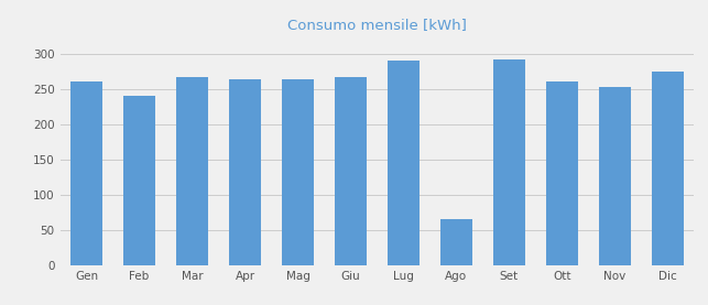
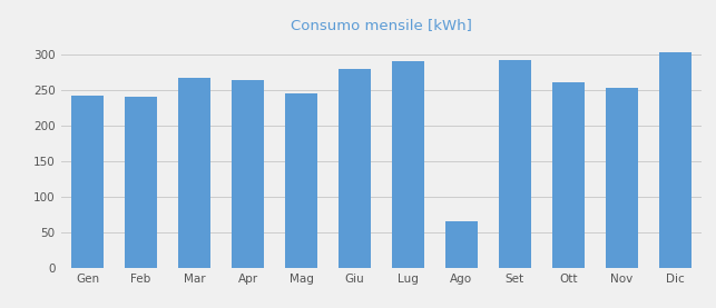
Gen: 262 -> 242
Mag: 264 -> 246
Giu: 267 -> 280
Dic: 275 -> 304
